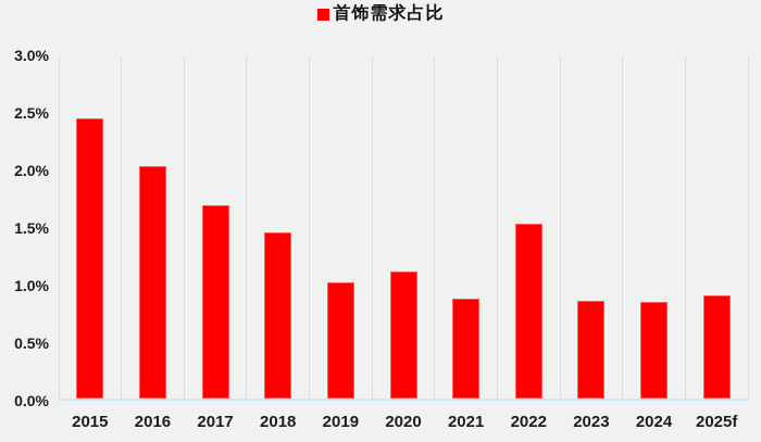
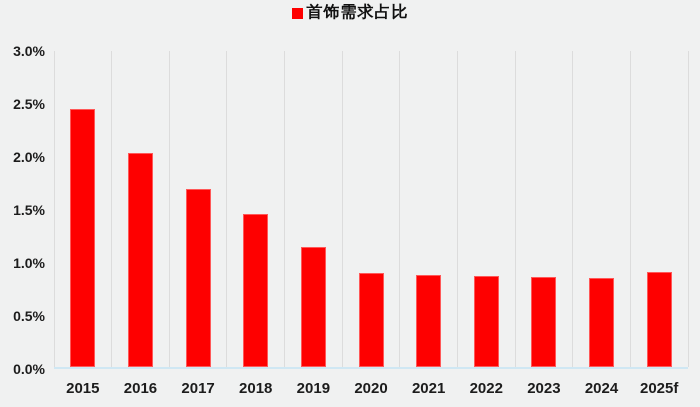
2019: 1.01% -> 1.13%
2020: 1.10% -> 0.89%
2022: 1.52% -> 0.86%
